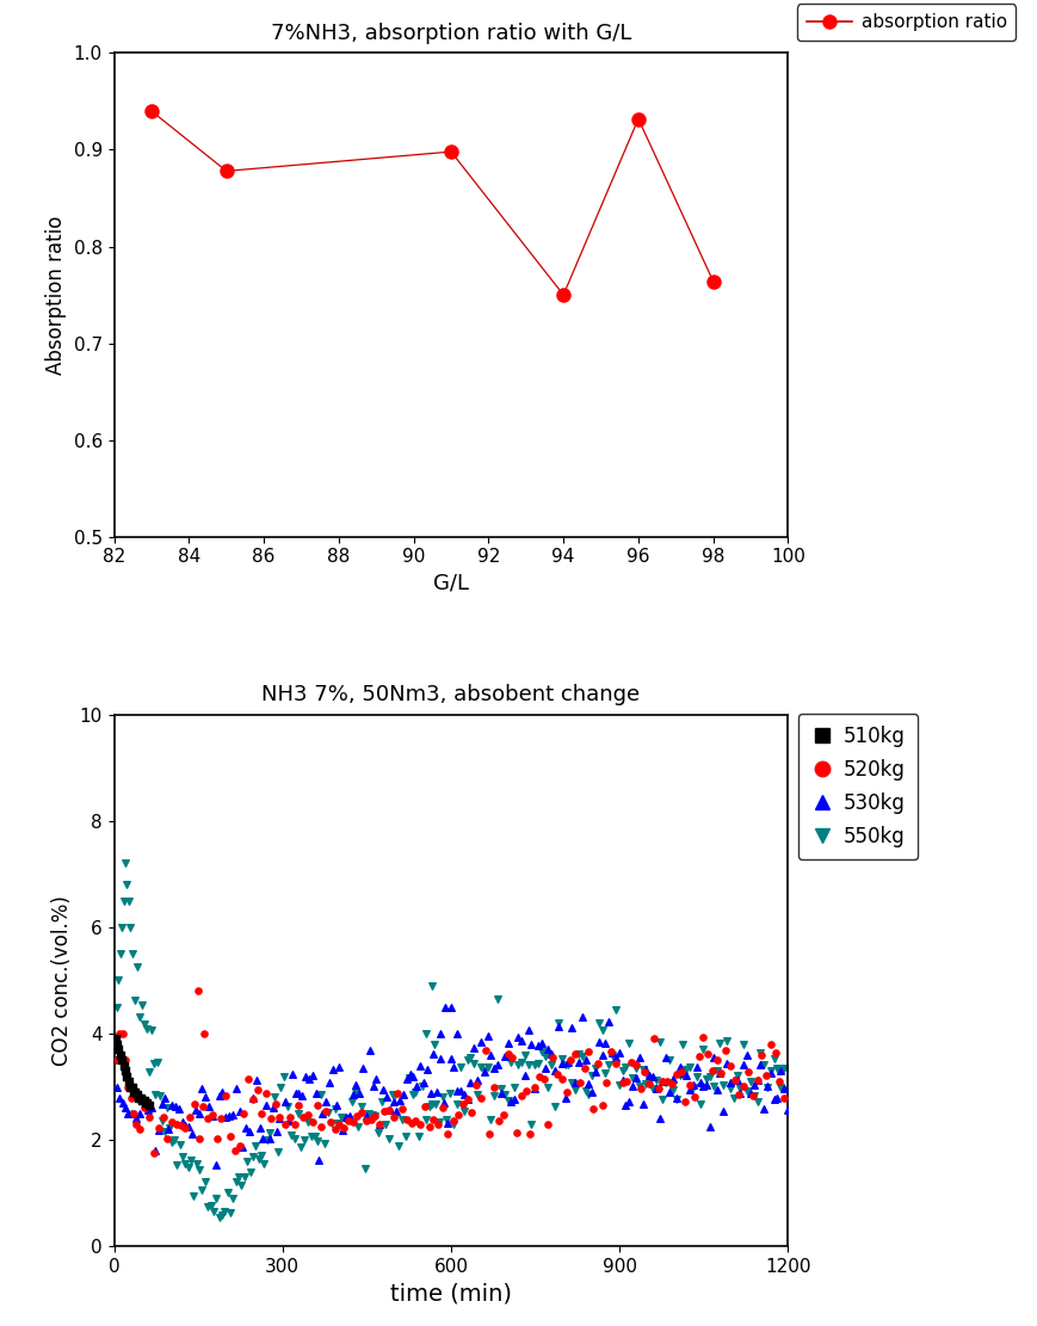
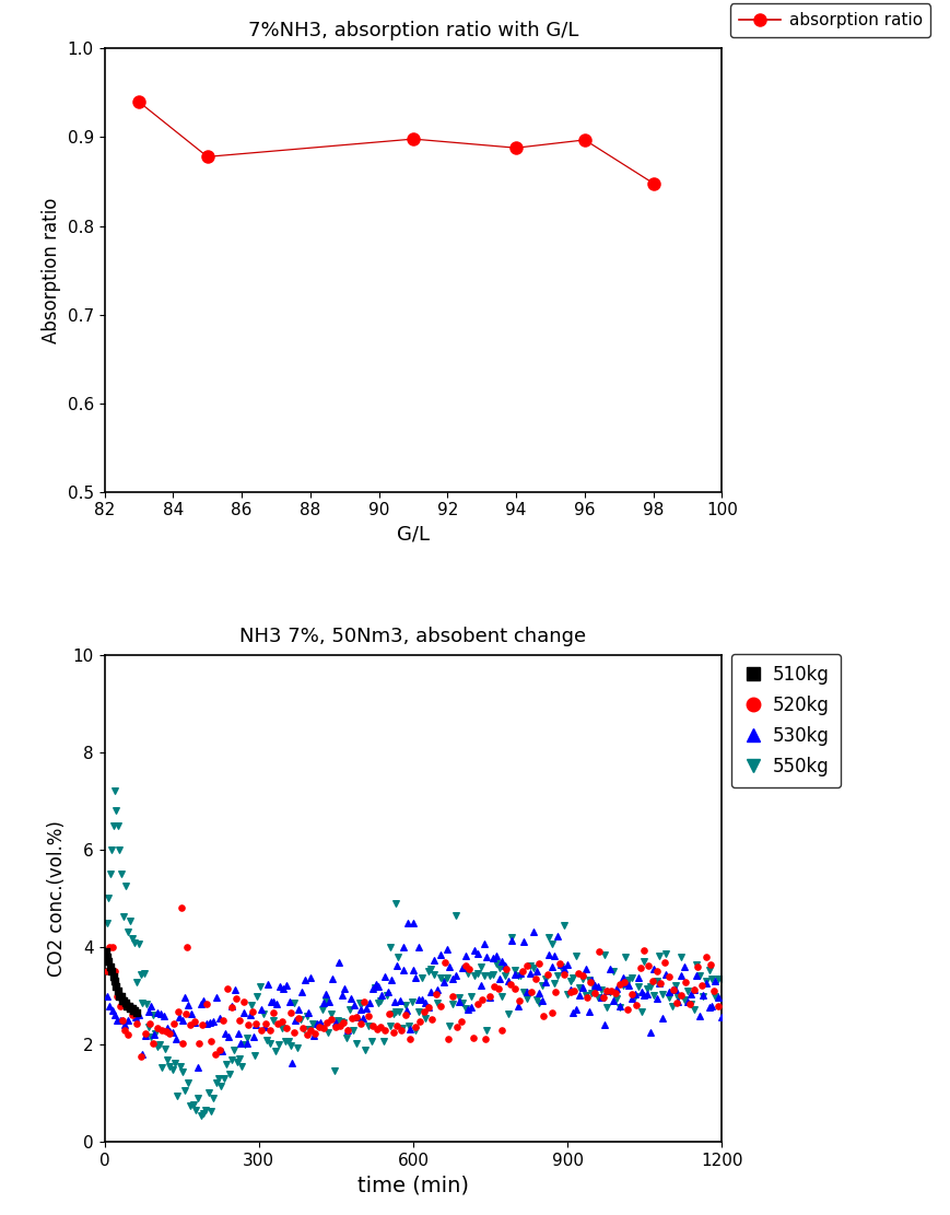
7%NH3, absorption ratio with G/L/94: 0.750 -> 0.888
7%NH3, absorption ratio with G/L/96: 0.932 -> 0.897
7%NH3, absorption ratio with G/L/98: 0.764 -> 0.848
